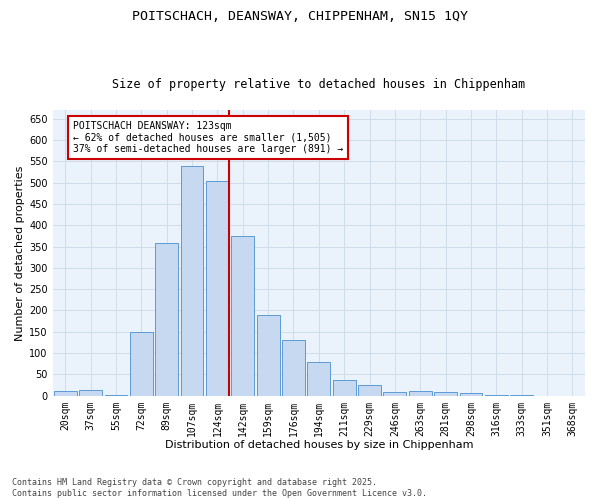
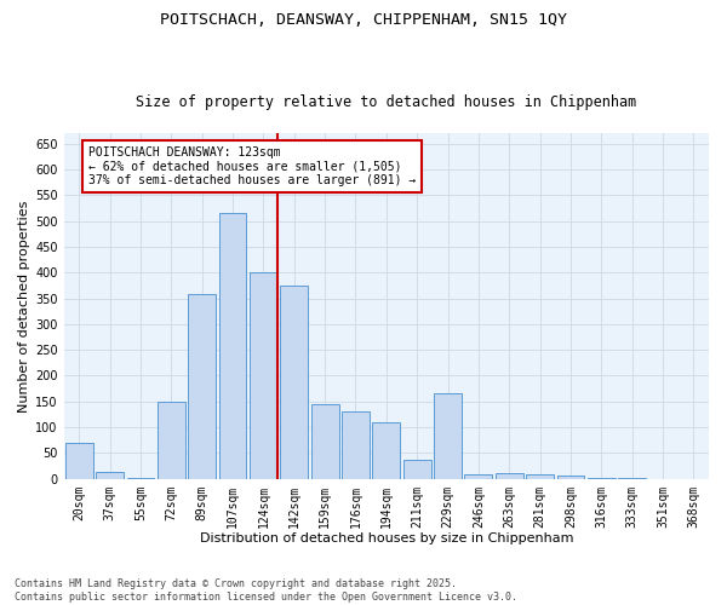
20sqm: 10 -> 70
107sqm: 540 -> 515
124sqm: 505 -> 400
159sqm: 190 -> 145
194sqm: 78 -> 110
229sqm: 25 -> 165
